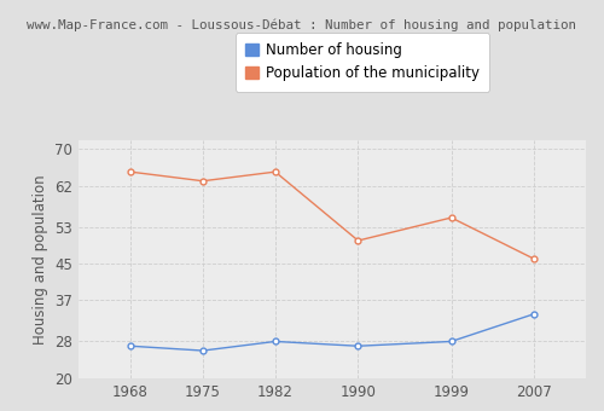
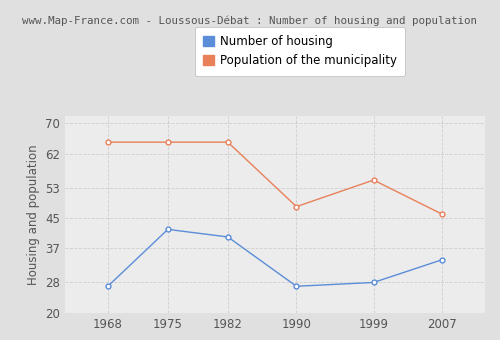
Number of housing/1975: 26 -> 42
Population of the municipality/1975: 63 -> 65
Number of housing/1982: 28 -> 40
Population of the municipality/1990: 50 -> 48
